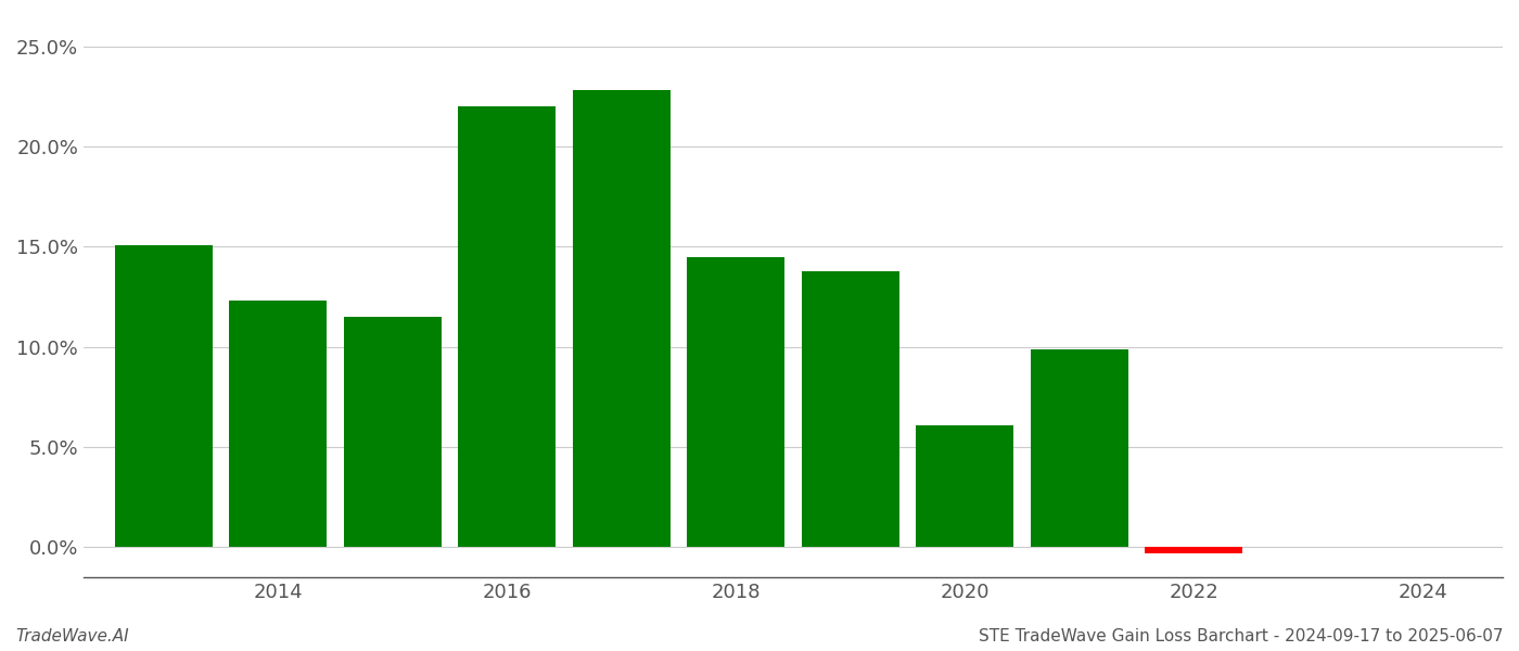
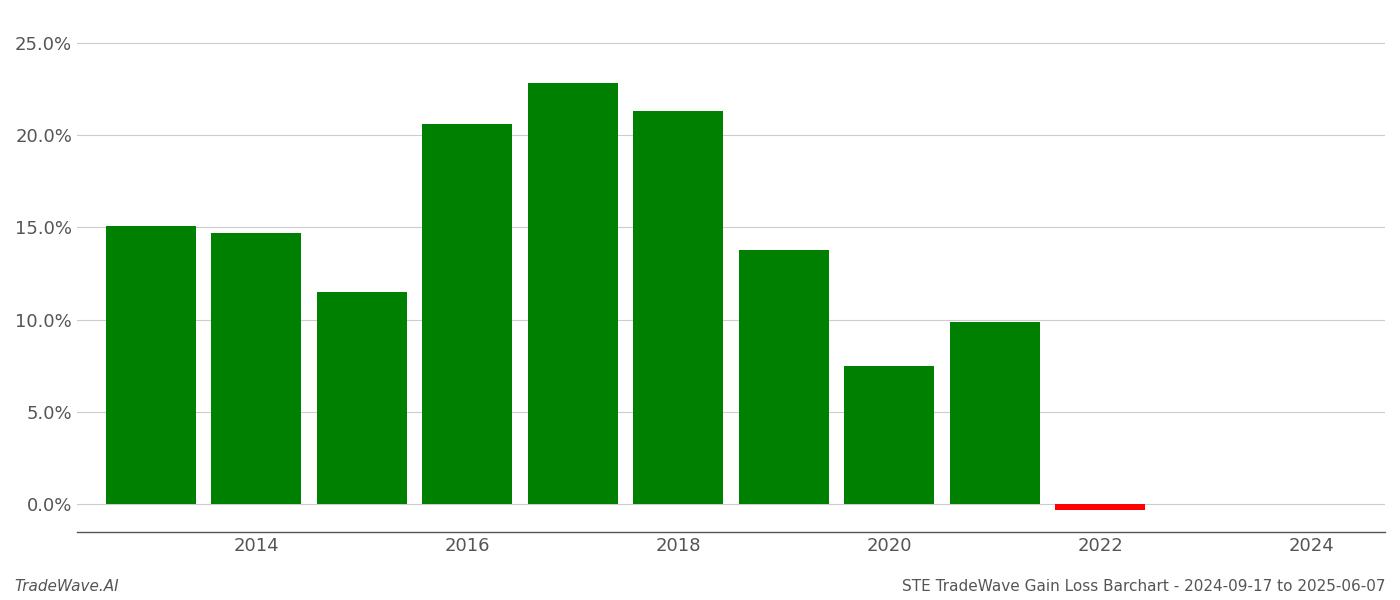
2014: 12.3% -> 14.7%
2016: 22.0% -> 20.6%
2018: 14.5% -> 21.3%
2020: 6.1% -> 7.5%
